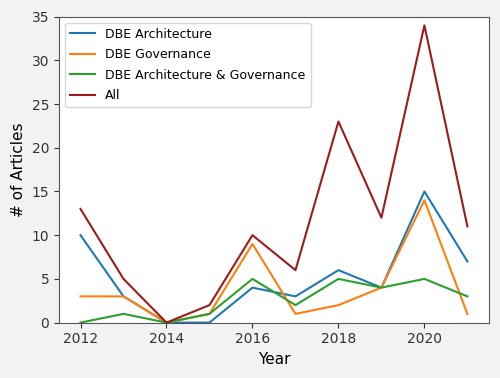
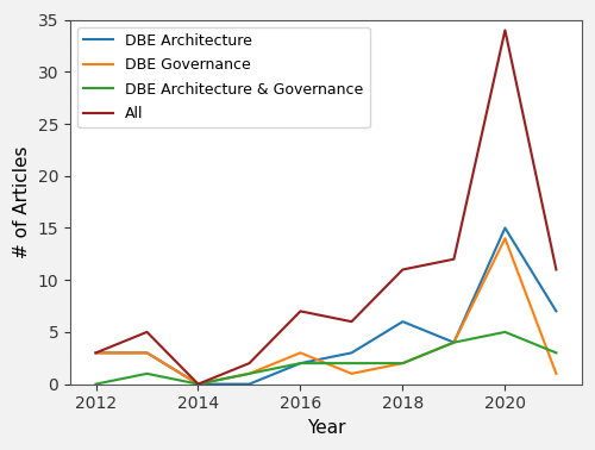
DBE Architecture/2012: 10 -> 3
All/2012: 13 -> 3
DBE Architecture/2016: 4 -> 2
DBE Governance/2016: 9 -> 3
DBE Architecture & Governance/2016: 5 -> 2
All/2016: 10 -> 7
DBE Architecture & Governance/2018: 5 -> 2
All/2018: 23 -> 11
